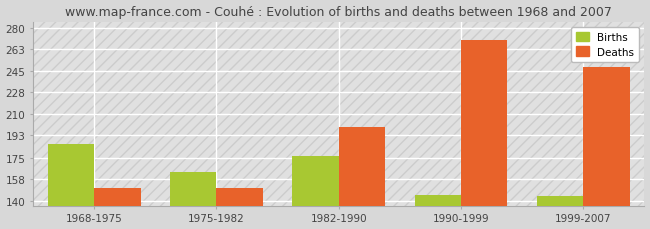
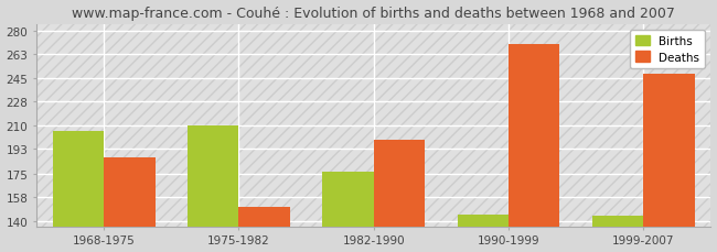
Births/1968-1975: 186 -> 206
Deaths/1968-1975: 150 -> 187
Births/1975-1982: 163 -> 210
